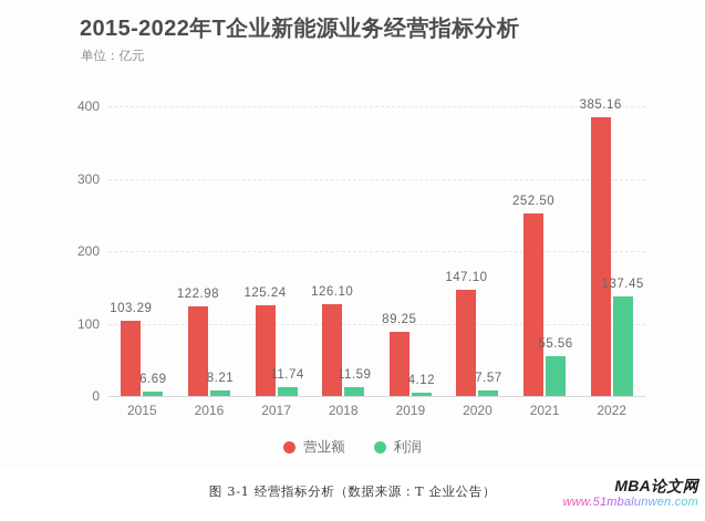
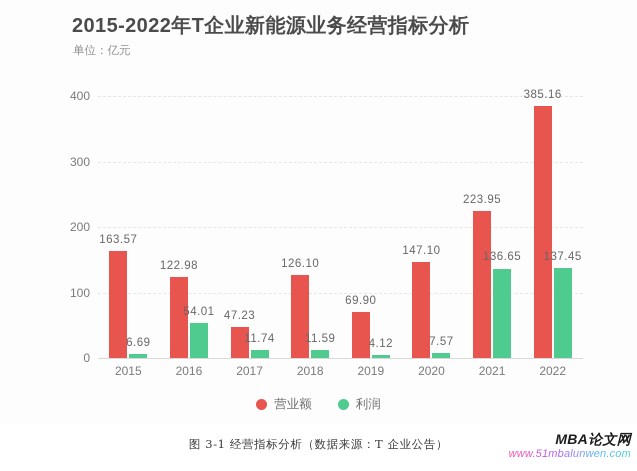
营业额/2015: 103.29 -> 163.57
利润/2016: 8.21 -> 54.01
营业额/2017: 125.24 -> 47.23
营业额/2019: 89.25 -> 69.90
营业额/2021: 252.50 -> 223.95
利润/2021: 55.56 -> 136.65
